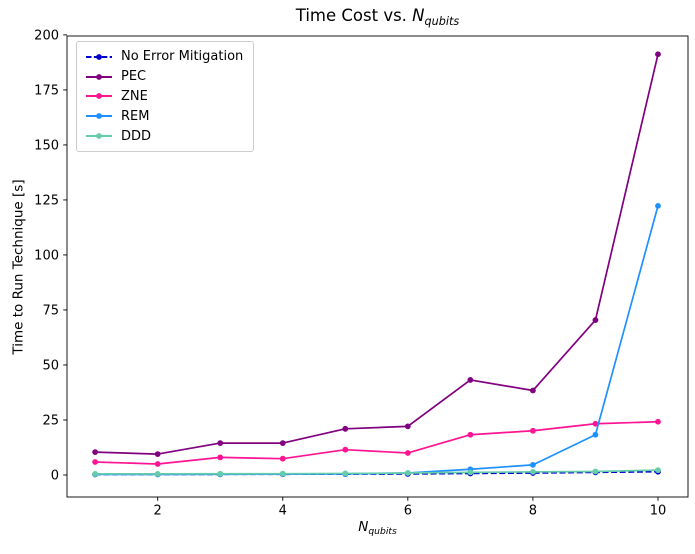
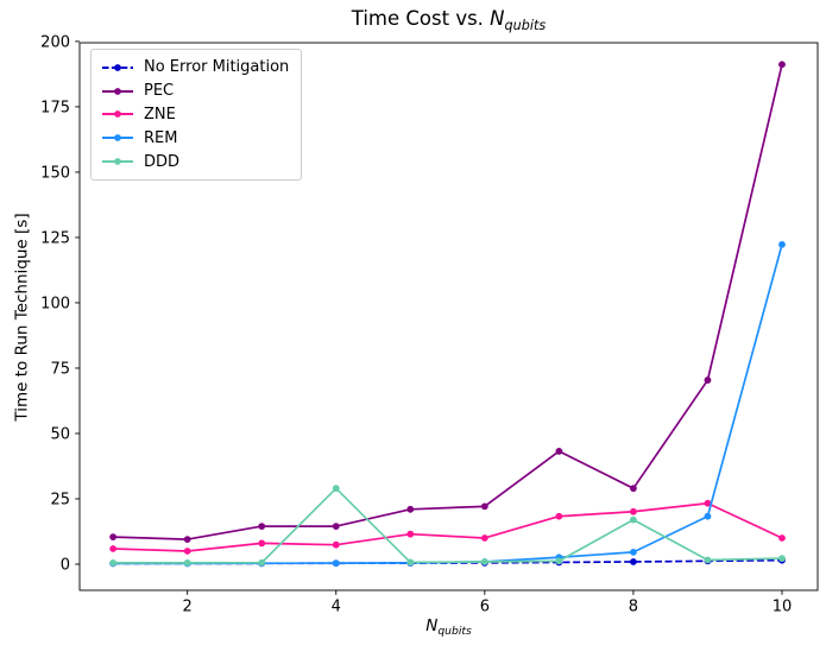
DDD/4: 1 -> 29
PEC/8: 38 -> 29
DDD/8: 1 -> 17
ZNE/10: 24 -> 10
